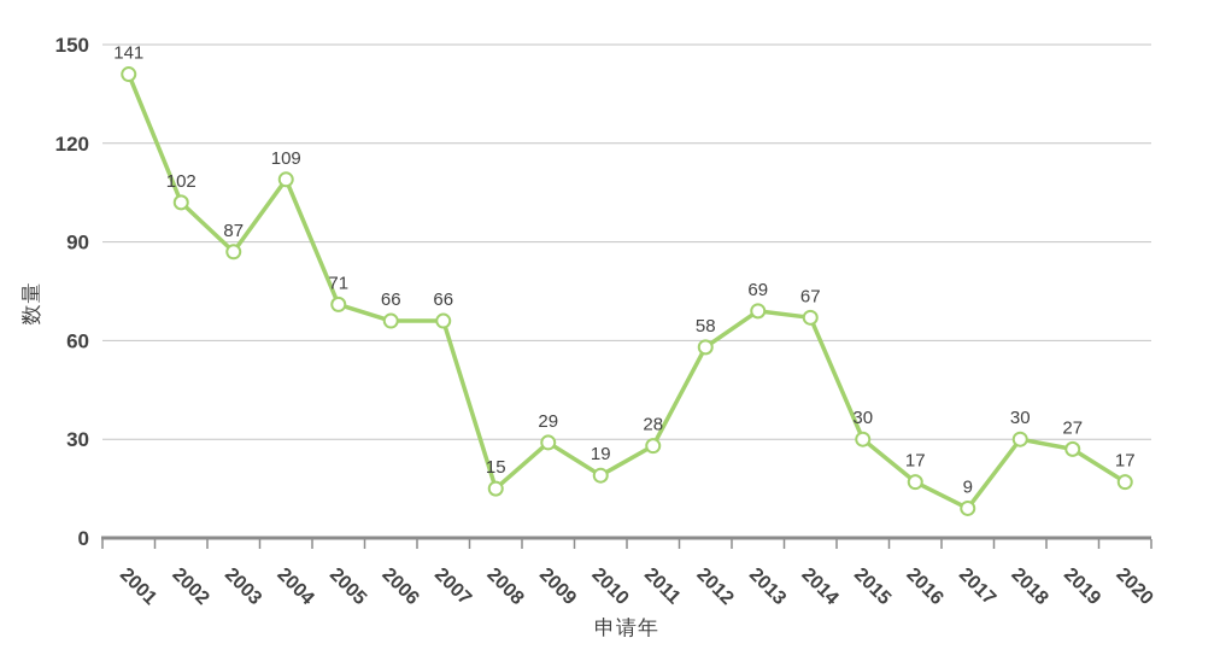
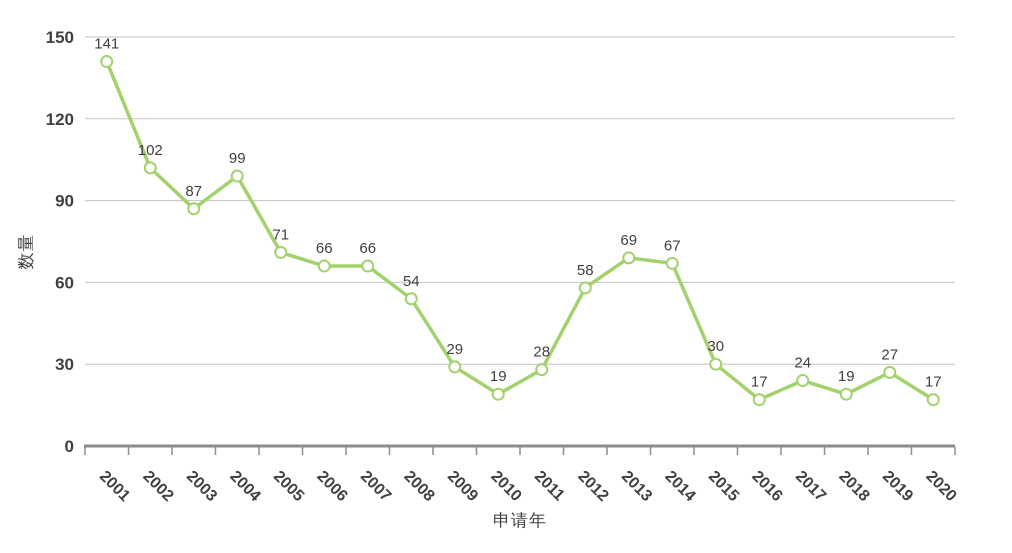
2004: 109 -> 99
2008: 15 -> 54
2017: 9 -> 24
2018: 30 -> 19
